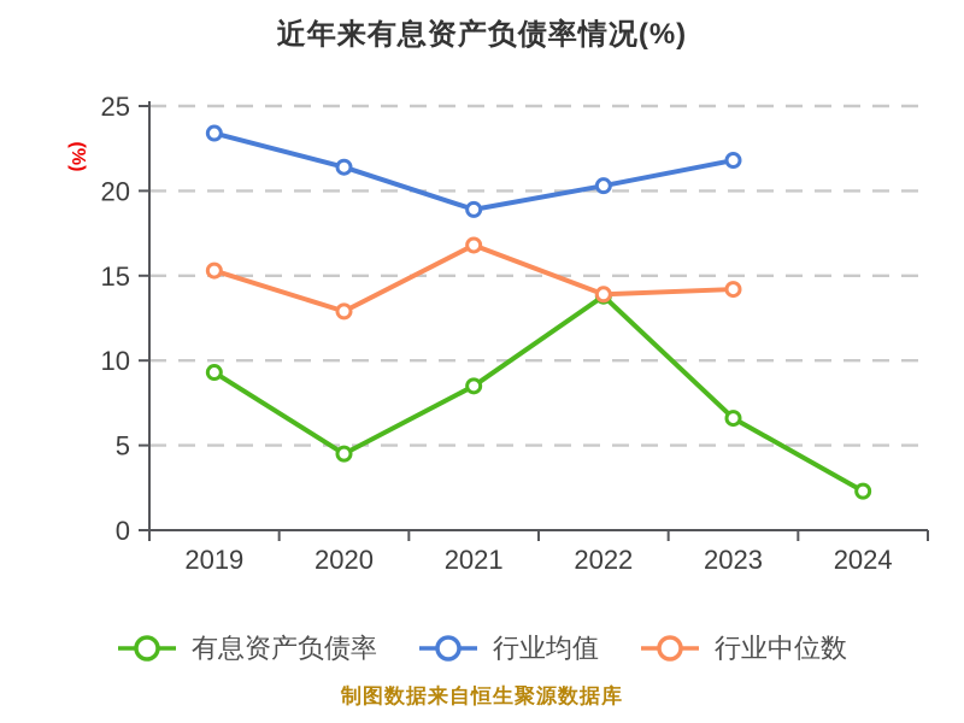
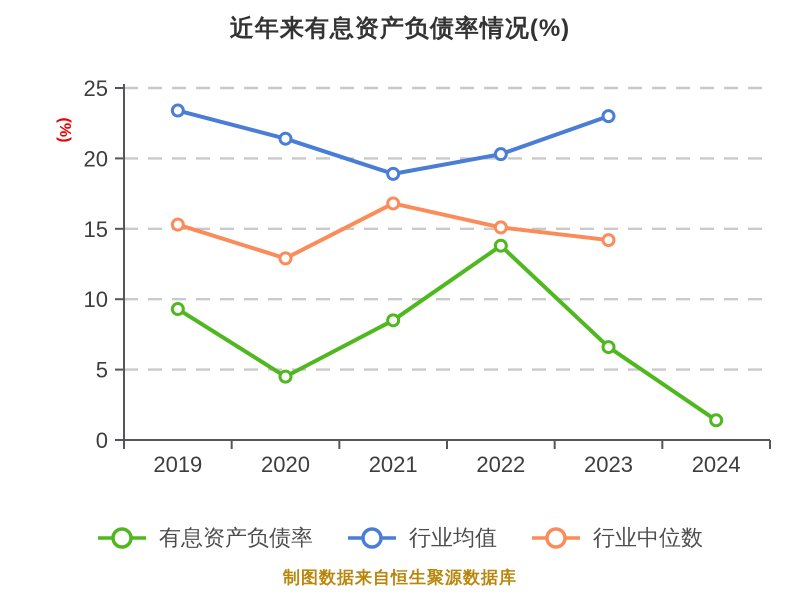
行业中位数/2022: 13.9 -> 15.1
行业均值/2023: 21.8 -> 23.0
有息资产负债率/2024: 2.3 -> 1.4
